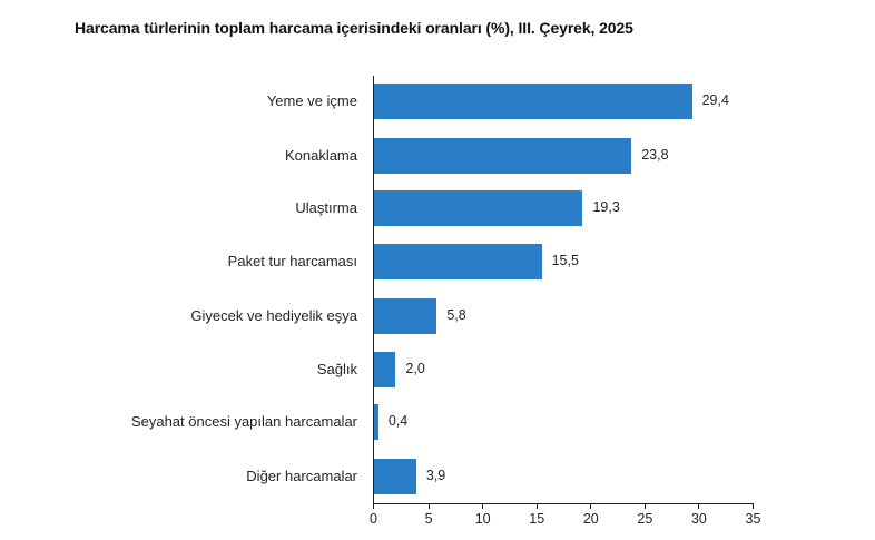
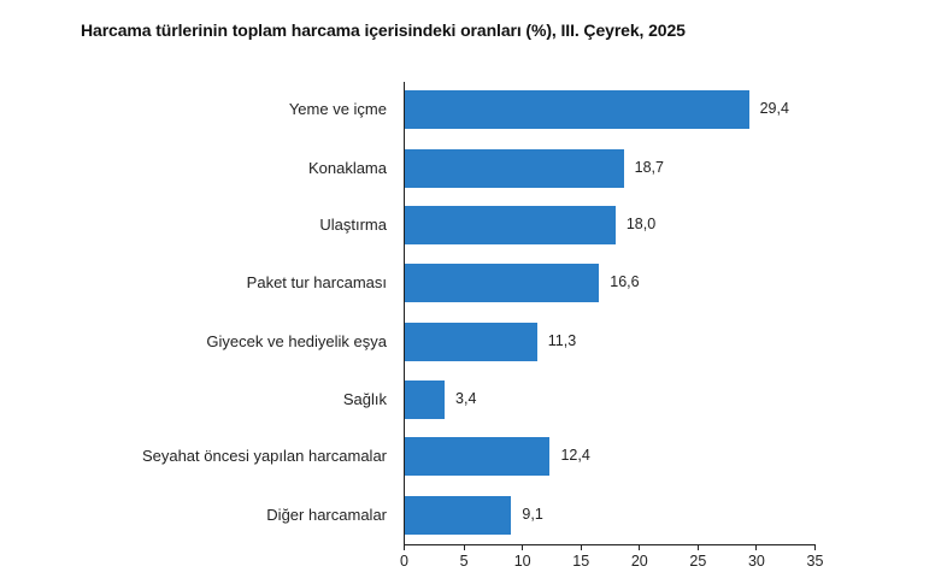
Konaklama: 23,8 -> 18,7
Ulaştırma: 19,3 -> 18,0
Paket tur harcaması: 15,5 -> 16,6
Giyecek ve hediyelik eşya: 5,8 -> 11,3
Sağlık: 2,0 -> 3,4
Seyahat öncesi yapılan harcamalar: 0,4 -> 12,4
Diğer harcamalar: 3,9 -> 9,1
